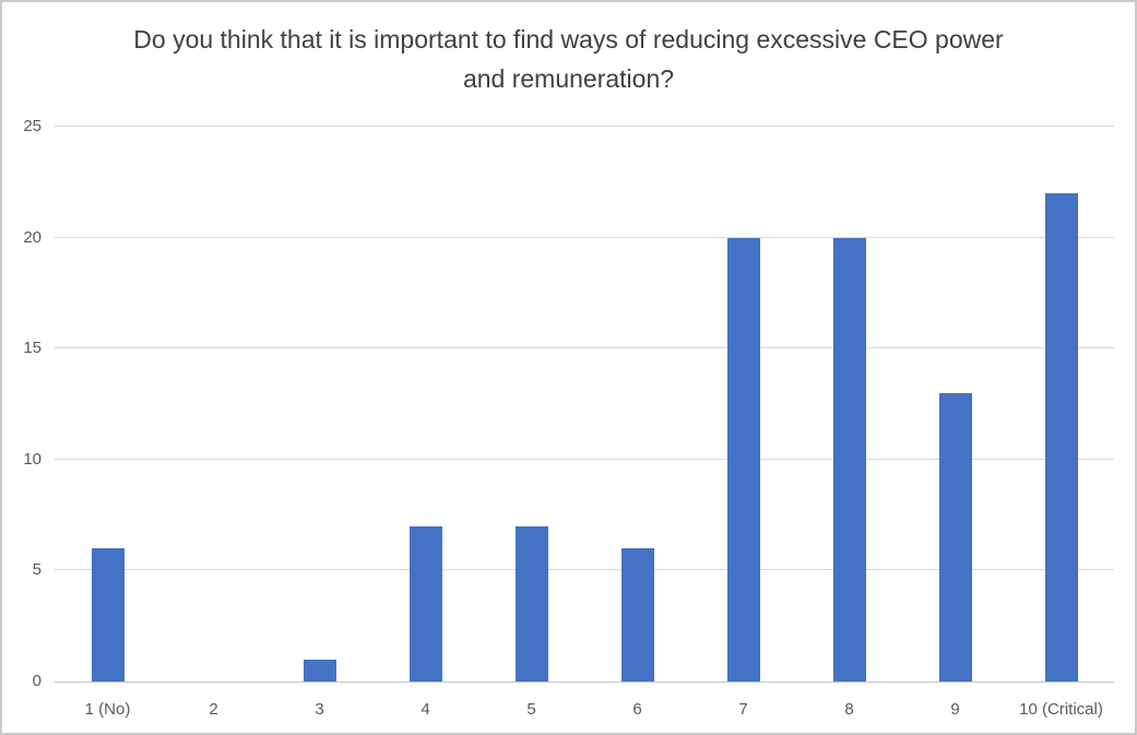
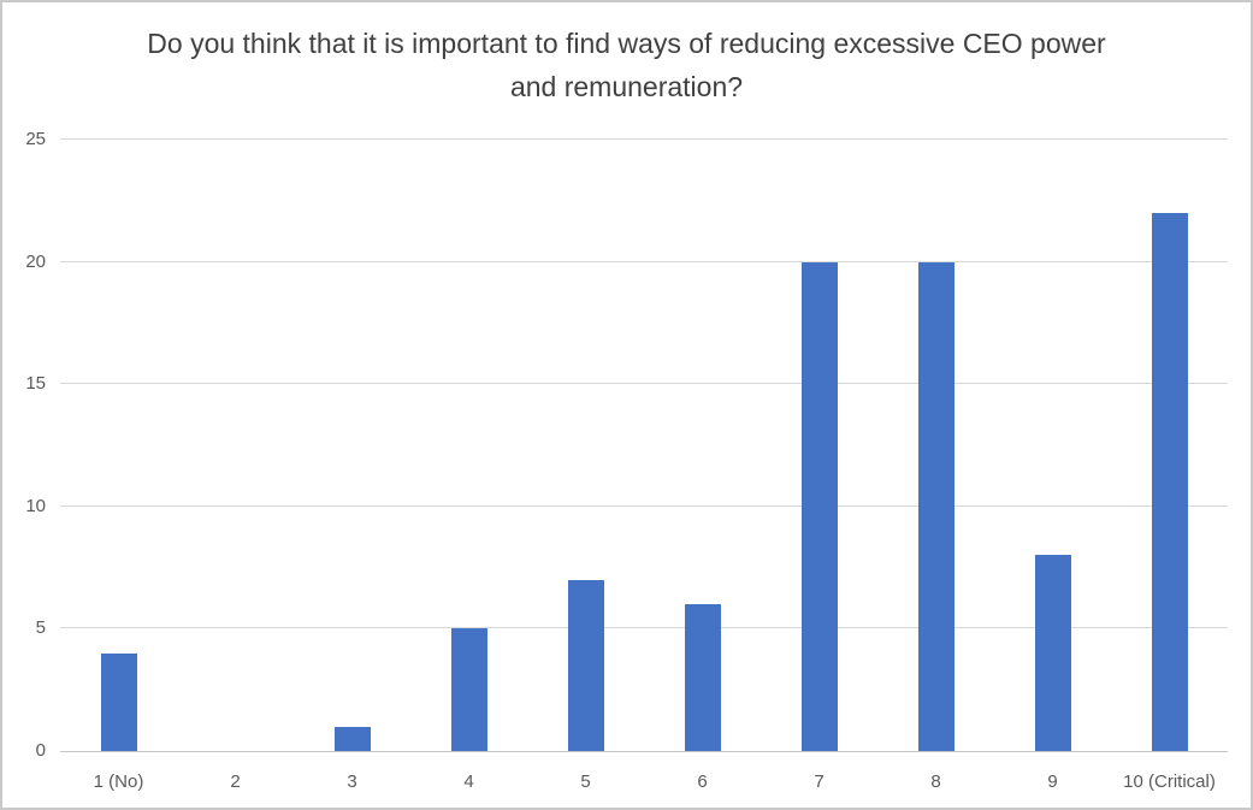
1 (No): 6 -> 4
4: 7 -> 5
9: 13 -> 8
